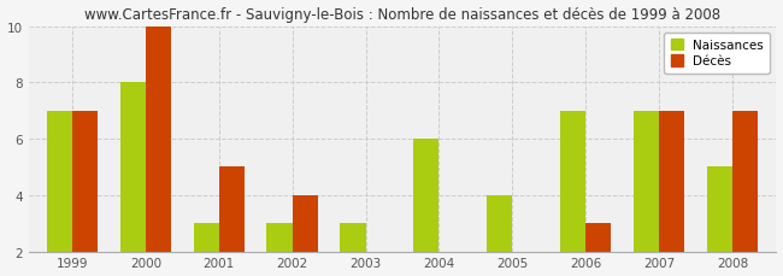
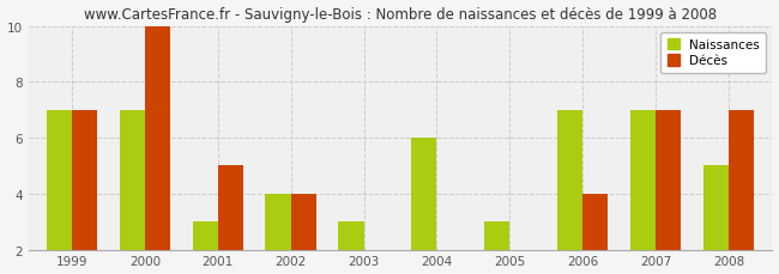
Naissances/2000: 8 -> 7
Naissances/2002: 3 -> 4
Naissances/2005: 4 -> 3
Décès/2006: 3 -> 4
